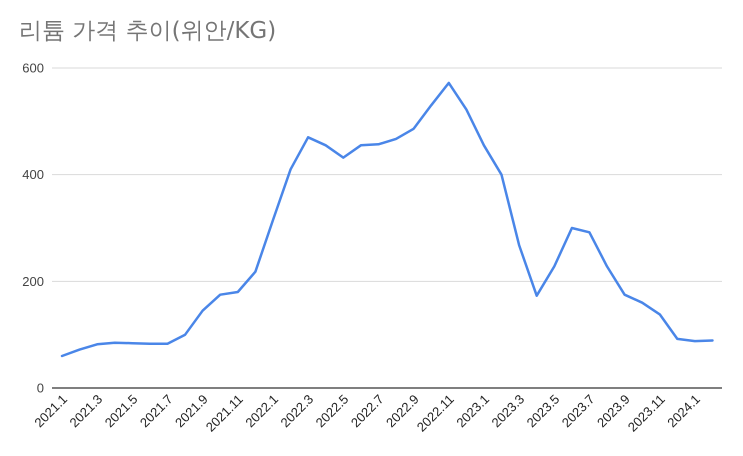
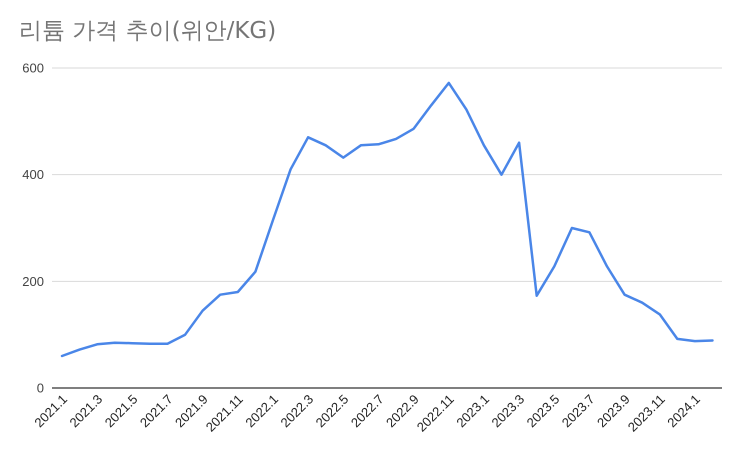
2023.3: 270 -> 460
